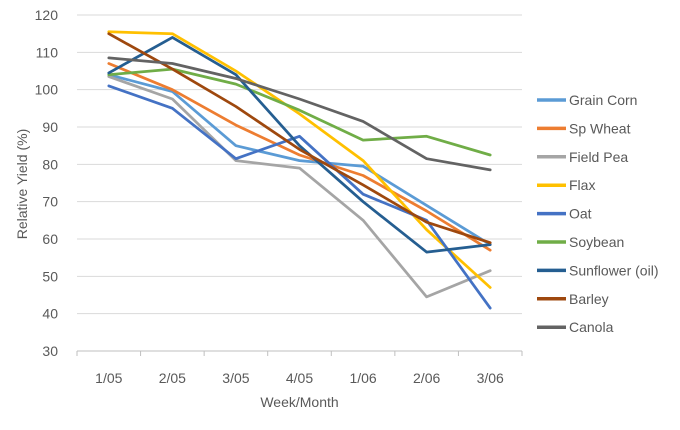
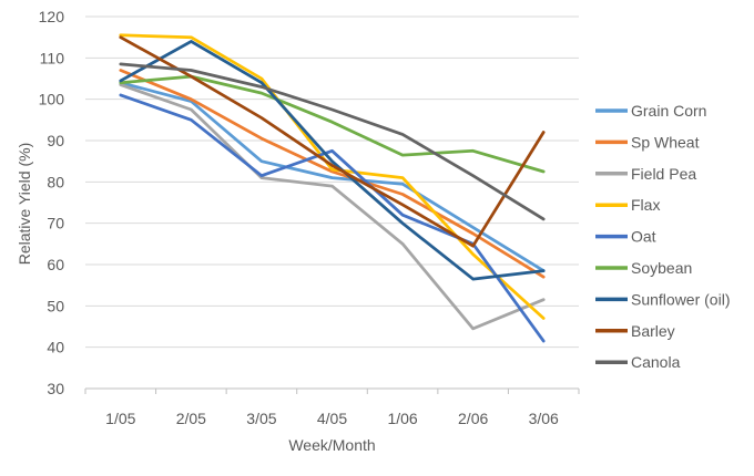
Flax/4/05: 94 -> 83
Barley/3/06: 59 -> 92
Canola/3/06: 78 -> 71
